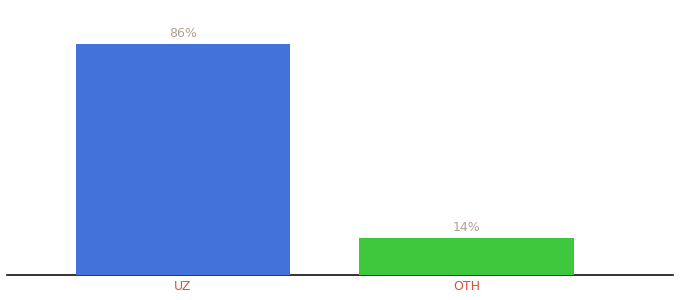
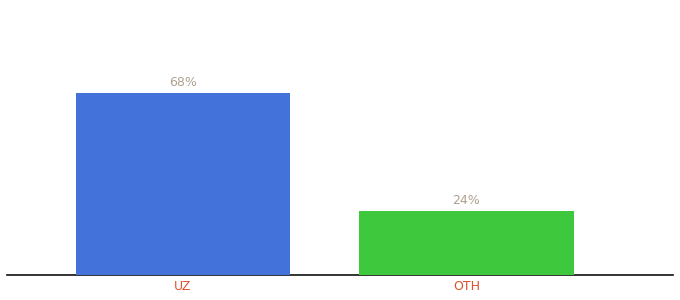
UZ: 86% -> 68%
OTH: 14% -> 24%
